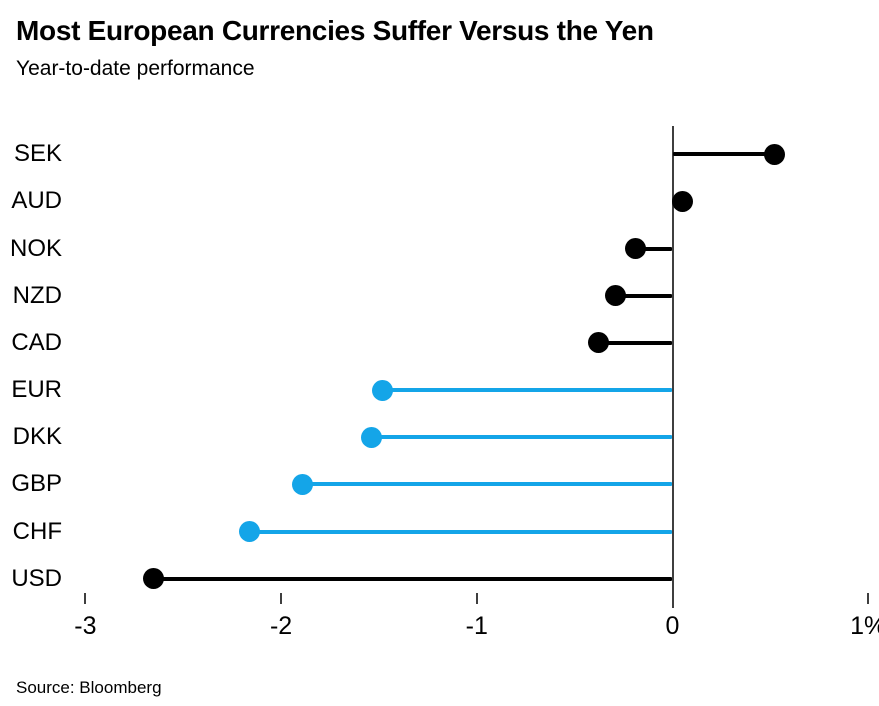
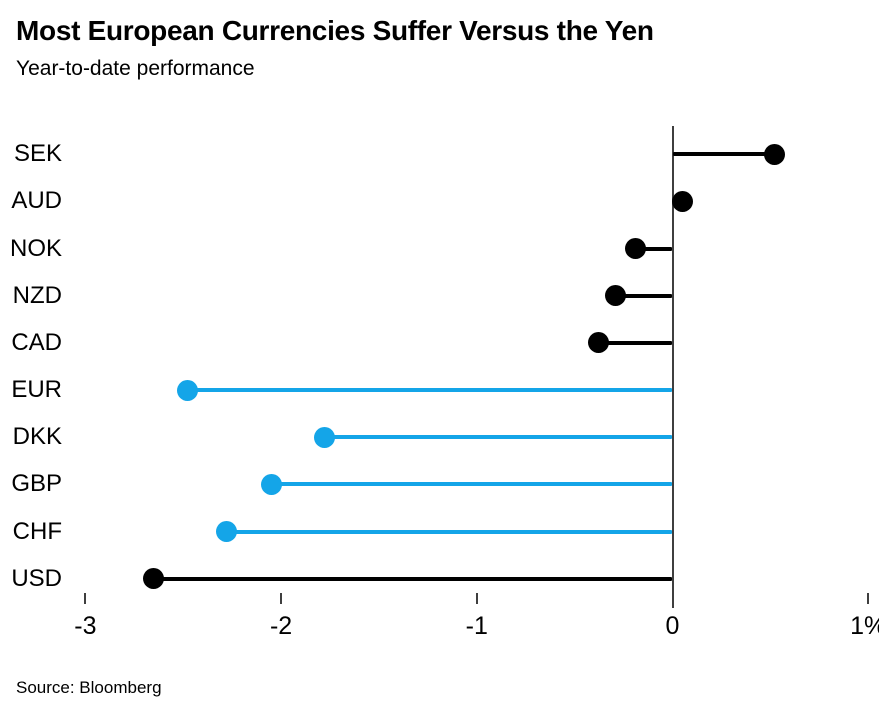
EUR: -1.48% -> -2.48%
DKK: -1.54% -> -1.78%
GBP: -1.89% -> -2.05%
CHF: -2.16% -> -2.28%
